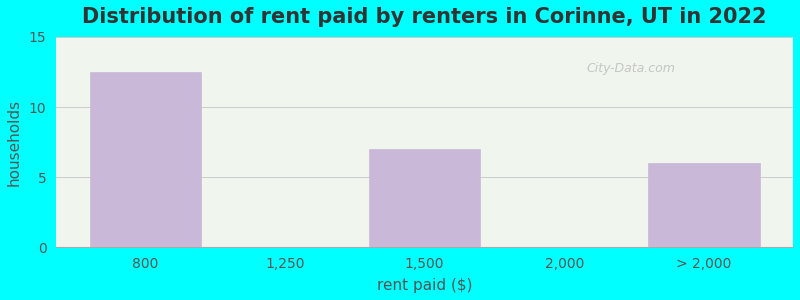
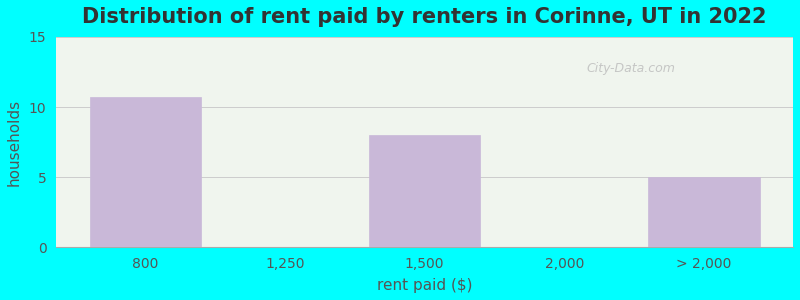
800: 12.5 -> 10.7
1,500: 7.0 -> 8.0
> 2,000: 6.0 -> 5.0
